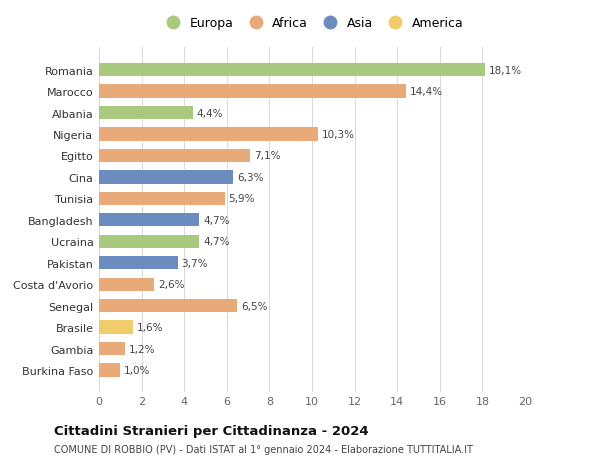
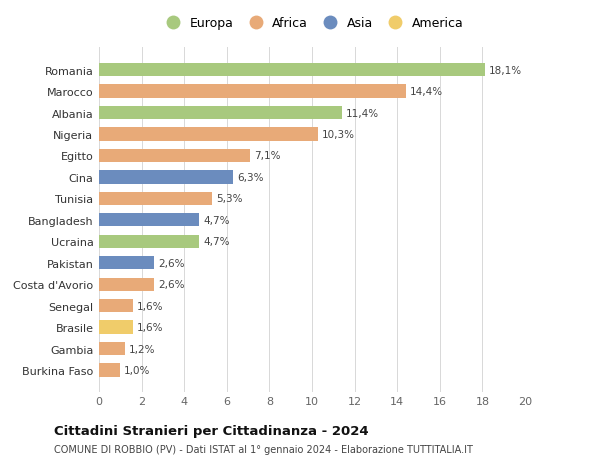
Albania: 4,4% -> 11,4%
Tunisia: 5,9% -> 5,3%
Pakistan: 3,7% -> 2,6%
Senegal: 6,5% -> 1,6%
